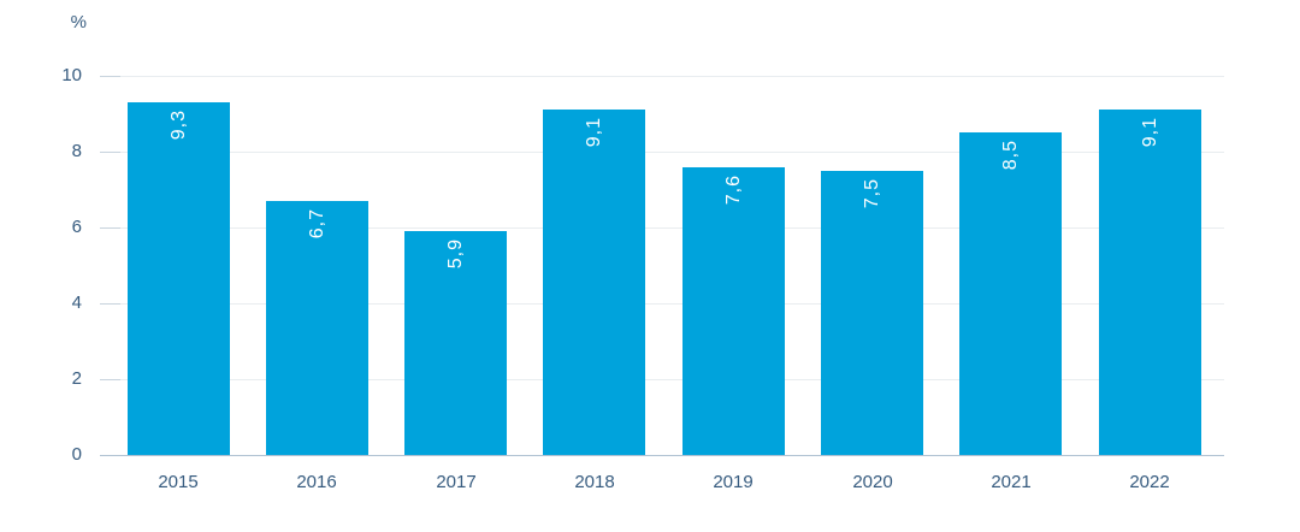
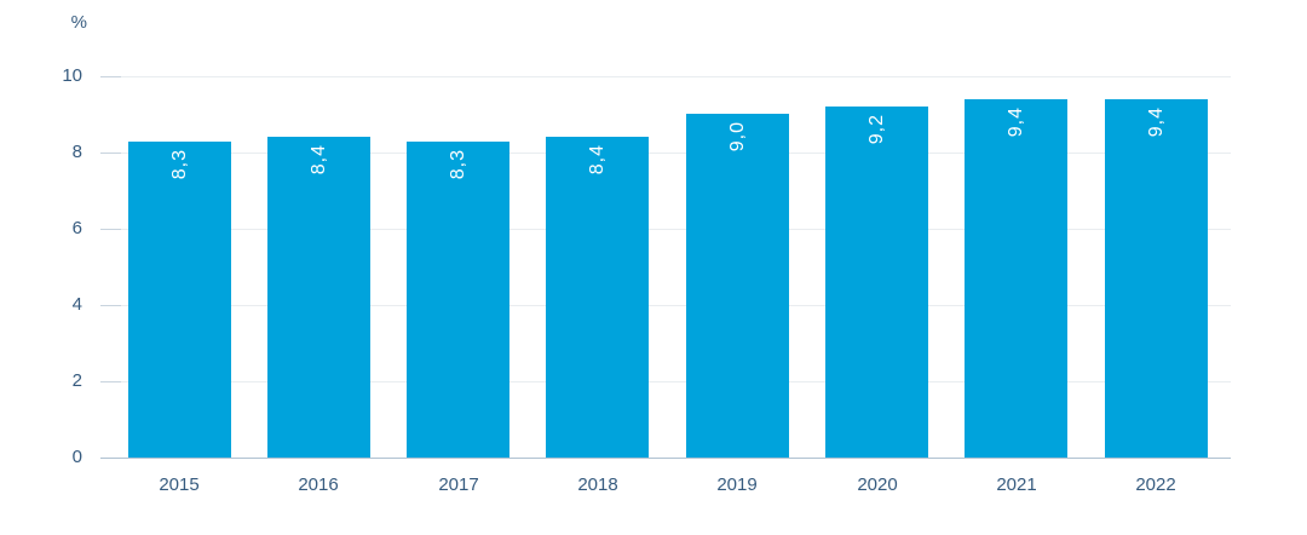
2015: 9,3 -> 8,3
2016: 6,7 -> 8,4
2017: 5,9 -> 8,3
2018: 9,1 -> 8,4
2019: 7,6 -> 9,0
2020: 7,5 -> 9,2
2021: 8,5 -> 9,4
2022: 9,1 -> 9,4
